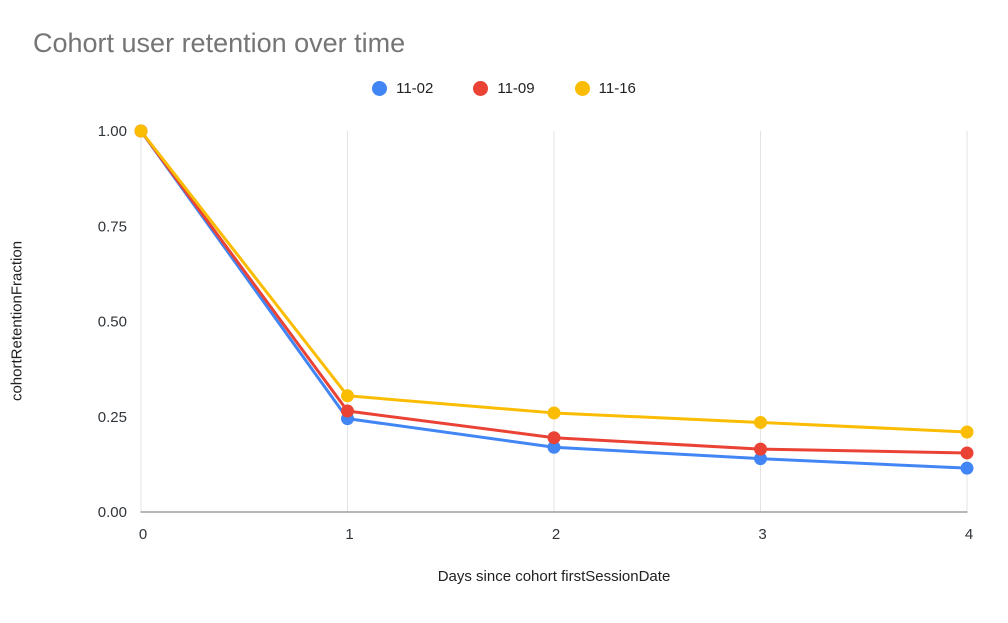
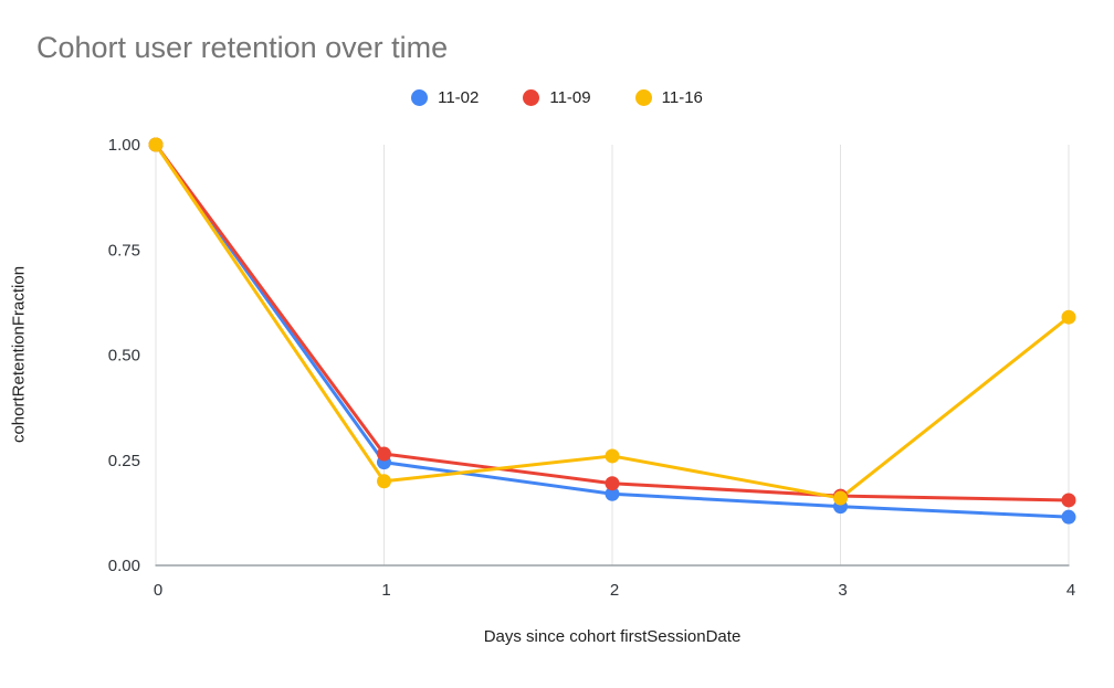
11-16/1: 0.30 -> 0.20
11-16/3: 0.23 -> 0.16
11-16/4: 0.21 -> 0.59
